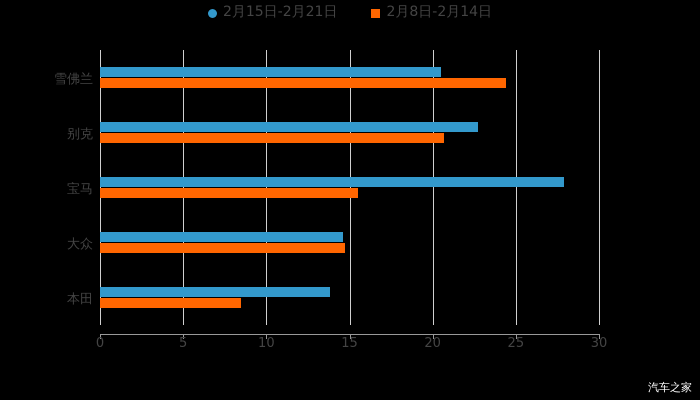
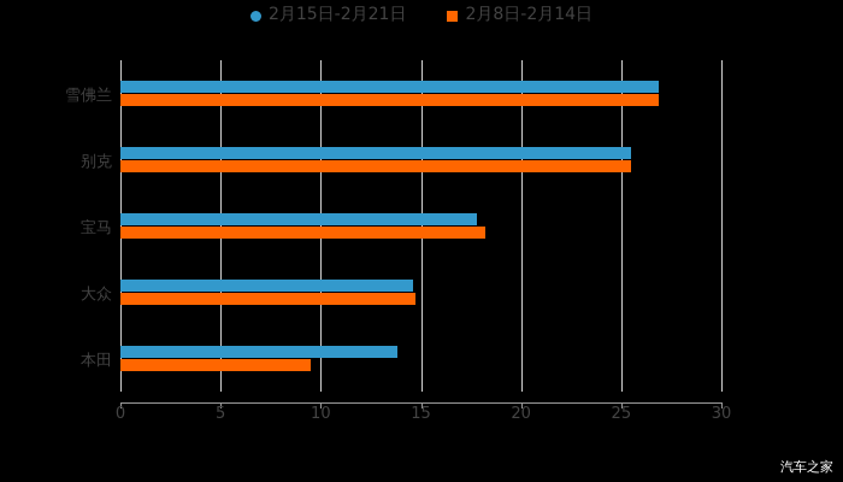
2月15日-2月21日/雪佛兰: 20.5 -> 26.9
2月8日-2月14日/雪佛兰: 24.4 -> 26.9
2月15日-2月21日/别克: 22.7 -> 25.5
2月8日-2月14日/别克: 20.7 -> 25.5
2月15日-2月21日/宝马: 27.9 -> 17.8
2月8日-2月14日/宝马: 15.5 -> 18.2
2月8日-2月14日/本田: 8.5 -> 9.5
